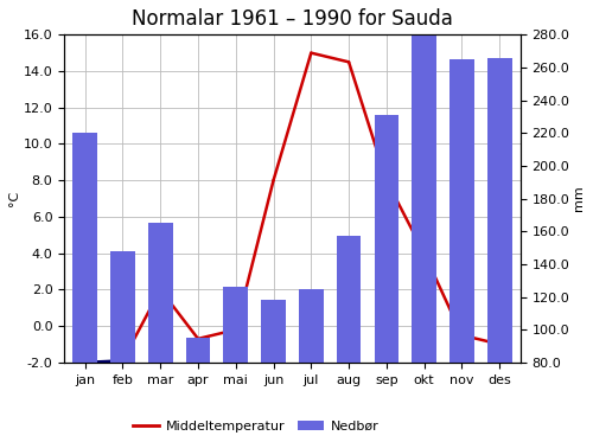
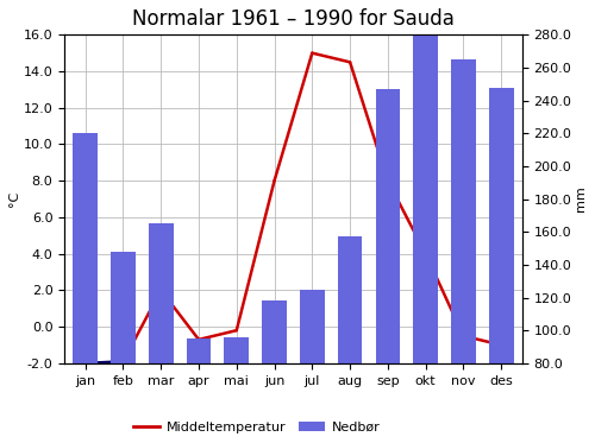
mai: 126 -> 96
sep: 231 -> 247
des: 266 -> 248
